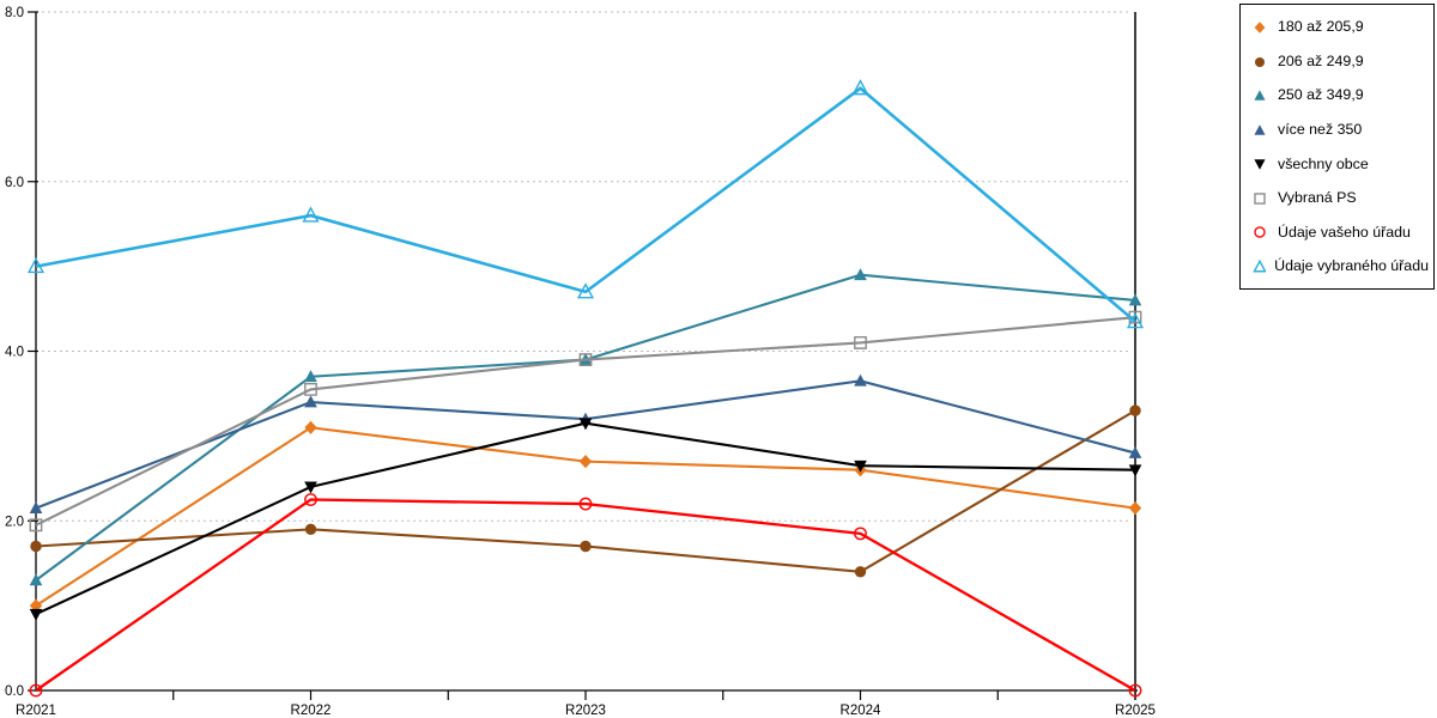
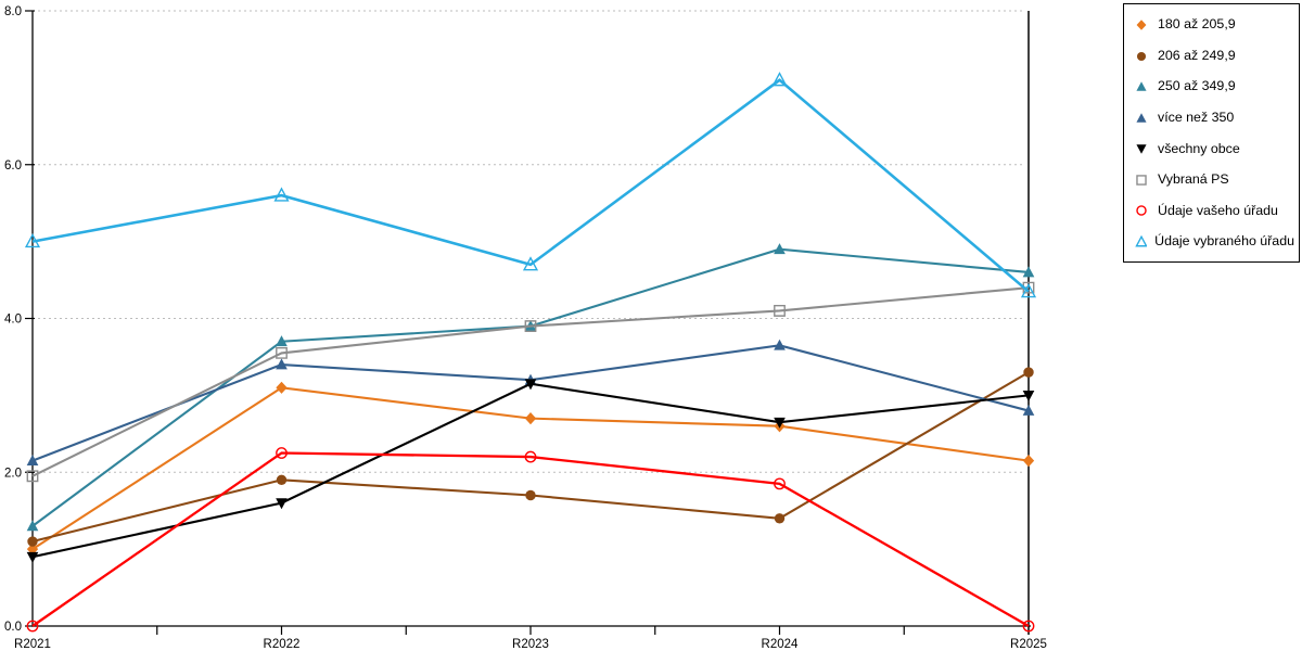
206 až 249,9/R2021: 1.7 -> 1.1
všechny obce/R2022: 2.4 -> 1.6
všechny obce/R2025: 2.6 -> 3.0
